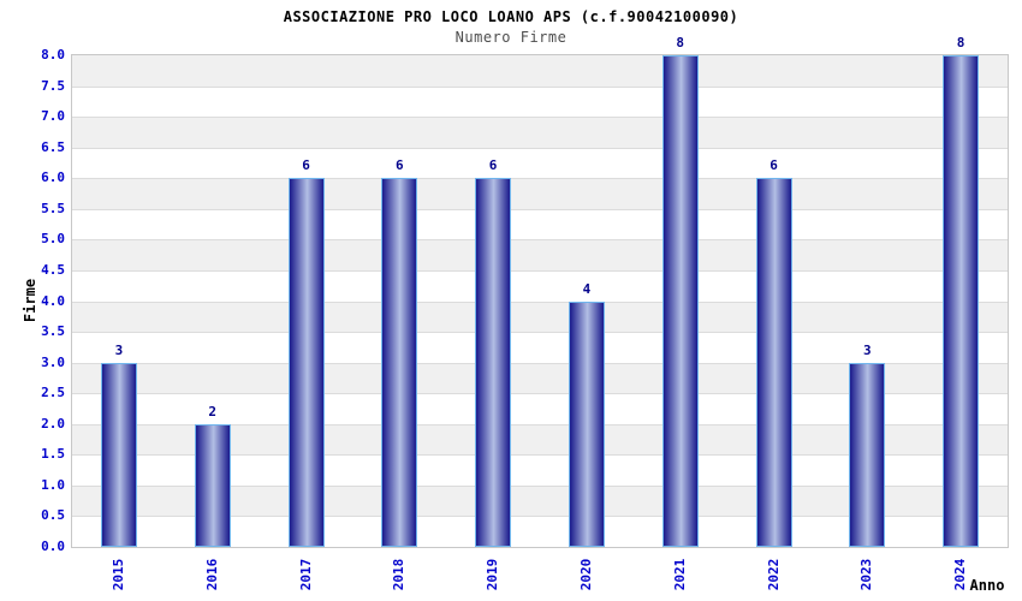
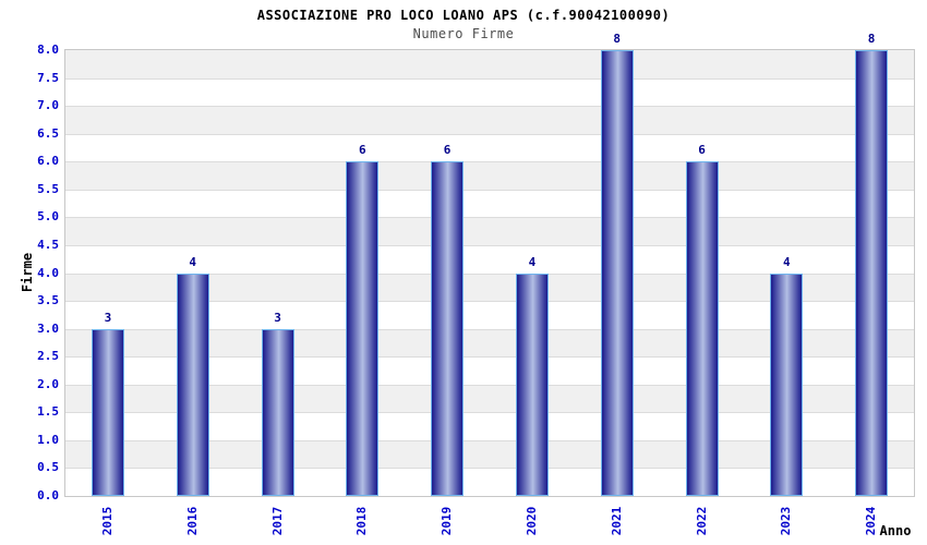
2016: 2 -> 4
2017: 6 -> 3
2023: 3 -> 4
